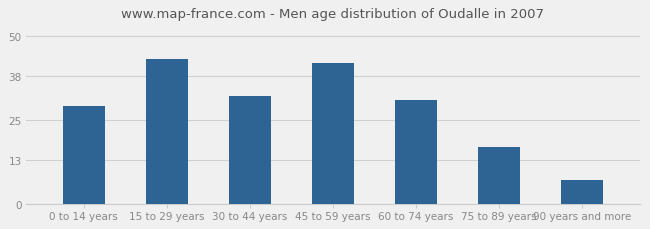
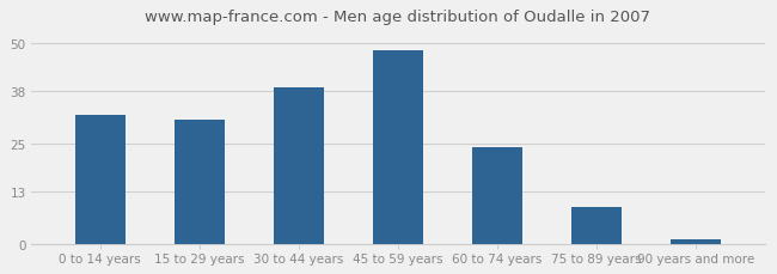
0 to 14 years: 29 -> 32
15 to 29 years: 43 -> 31
30 to 44 years: 32 -> 39
45 to 59 years: 42 -> 48
60 to 74 years: 31 -> 24
75 to 89 years: 17 -> 9
90 years and more: 7 -> 1
